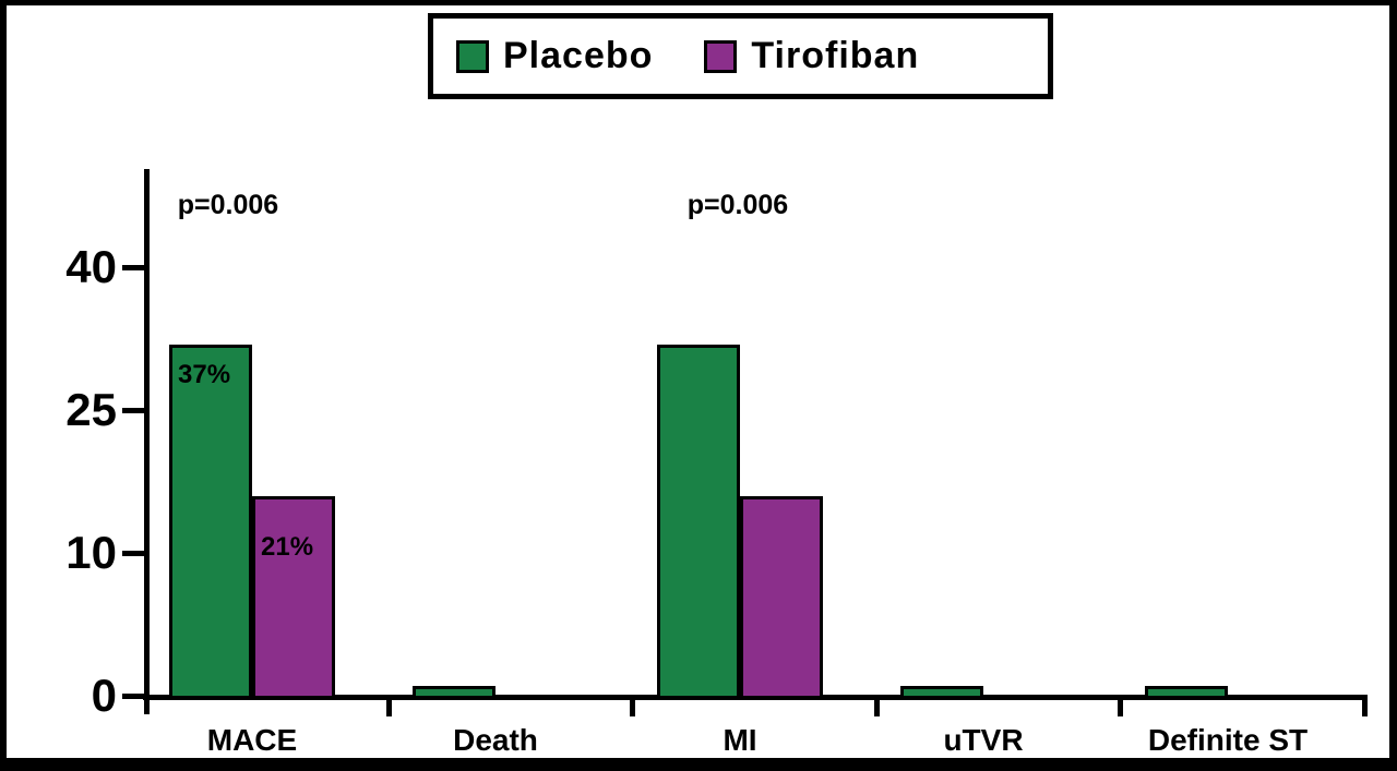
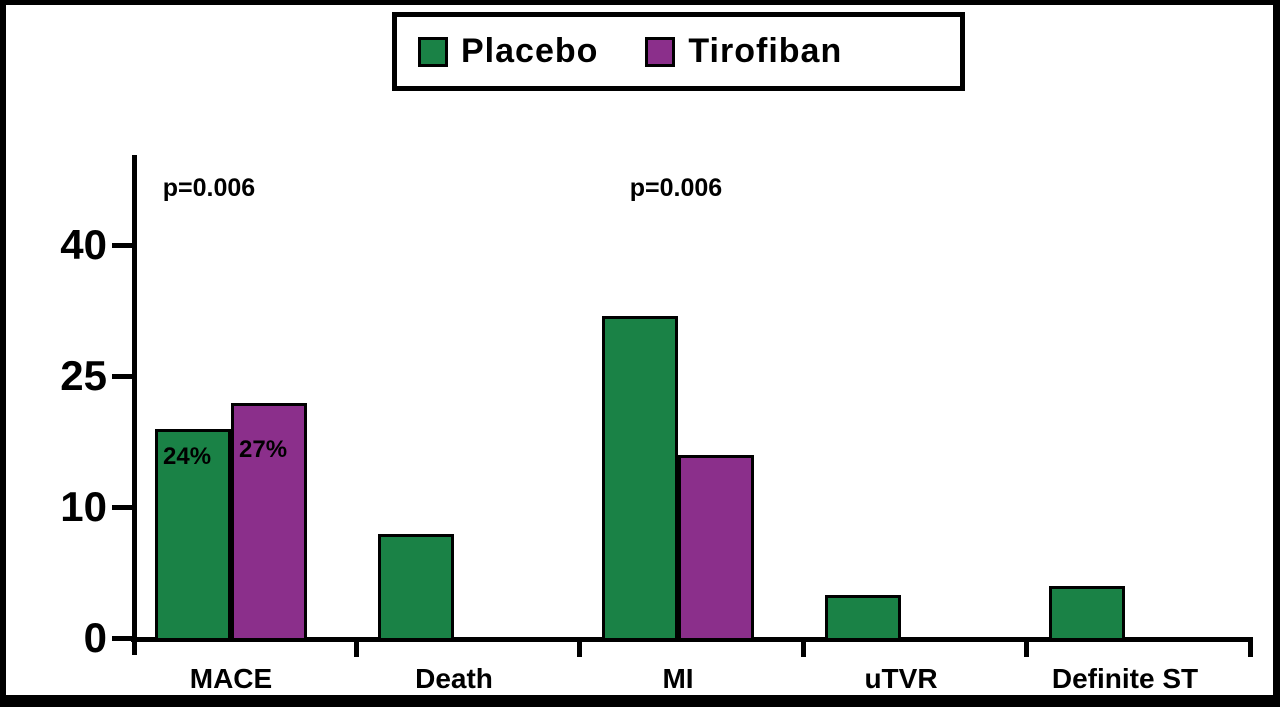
Placebo/MACE: 37% -> 24%
Tirofiban/MACE: 21% -> 27%
Placebo/Death: 1 -> 12
Placebo/uTVR: 1 -> 5
Placebo/Definite ST: 1 -> 6
